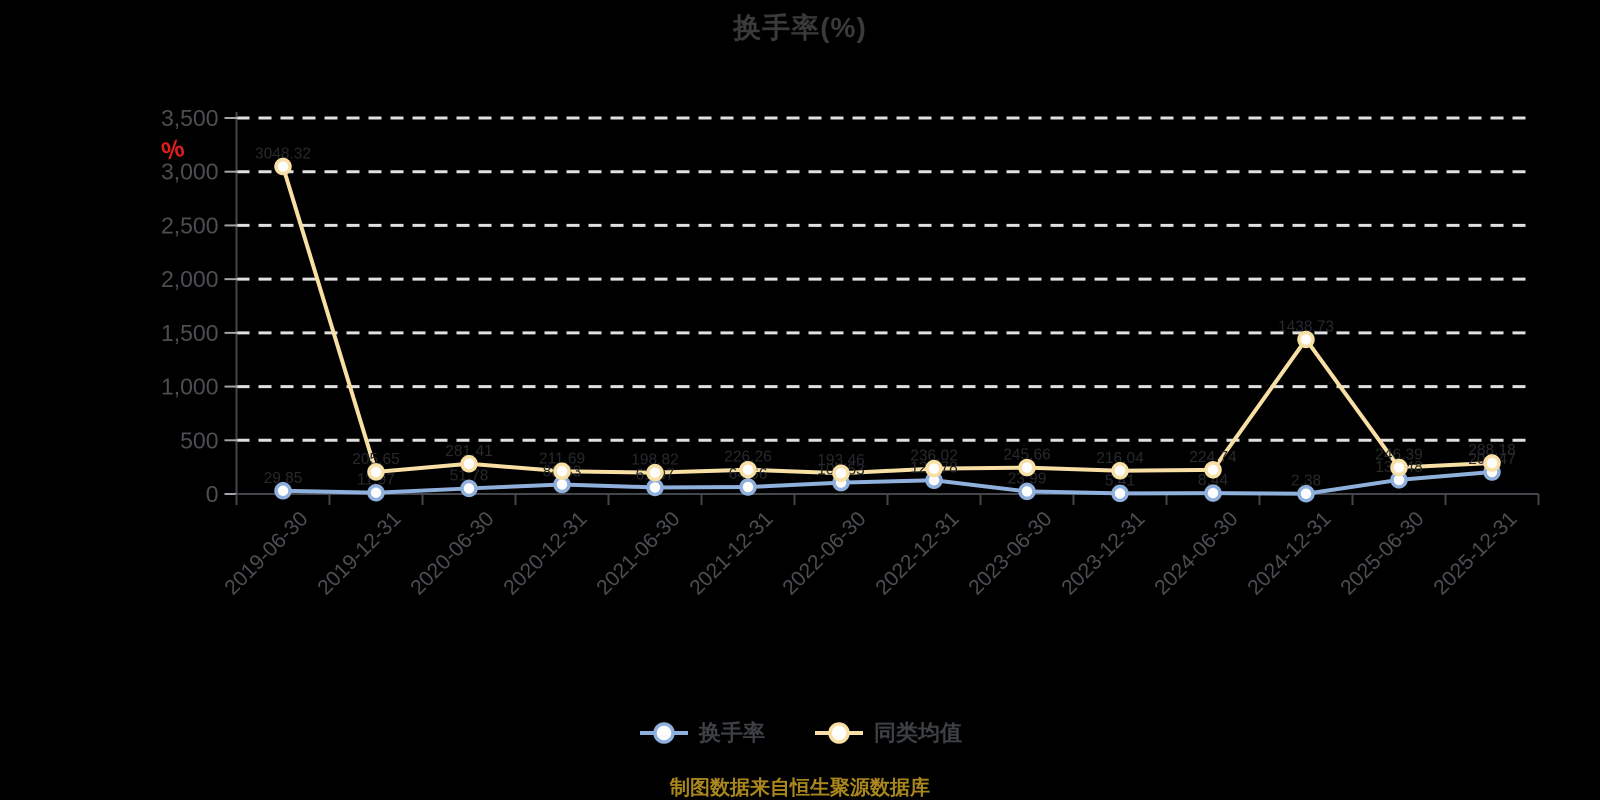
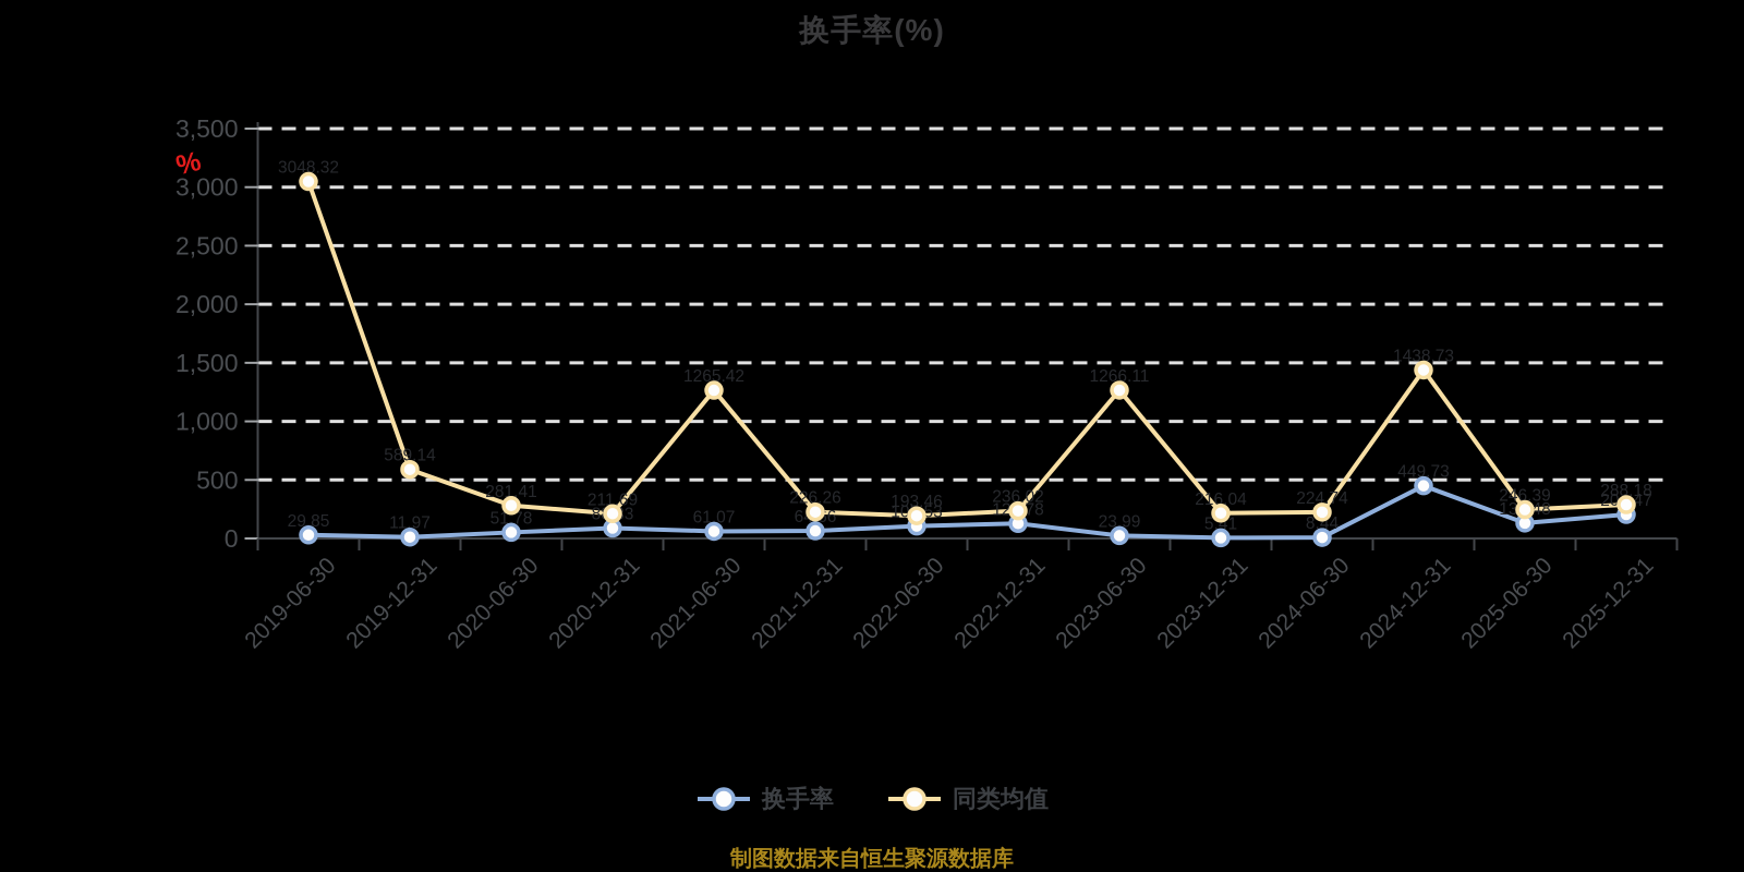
同类均值/2019-12-31: 205.65 -> 589.14
同类均值/2021-06-30: 198.82 -> 1265.42
同类均值/2023-06-30: 245.66 -> 1266.11
换手率/2024-12-31: 2.38 -> 449.73
